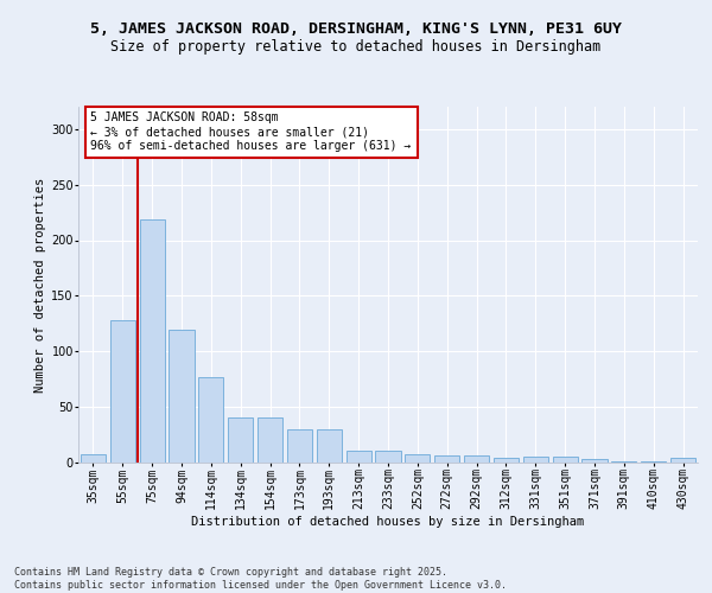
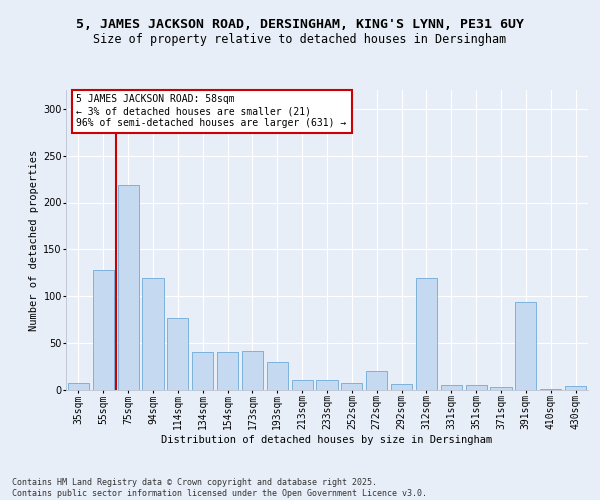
173sqm: 30 -> 42
272sqm: 6 -> 20
312sqm: 4 -> 120
391sqm: 1 -> 94
